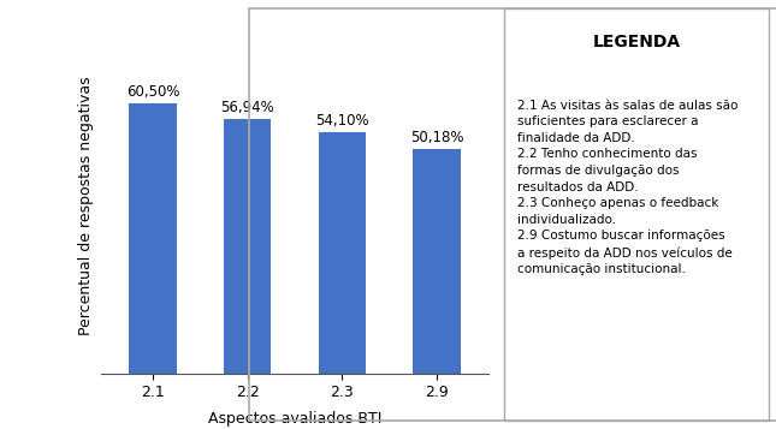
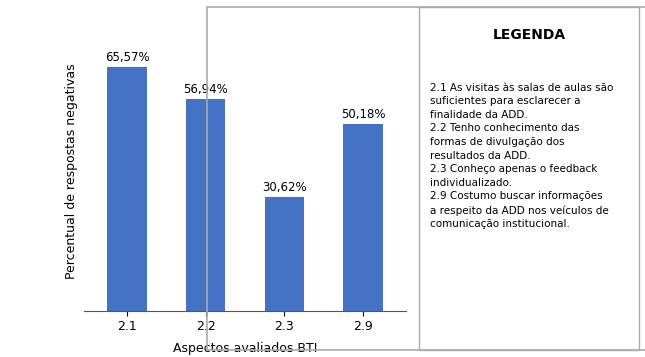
2.1: 60,50% -> 65,57%
2.3: 54,10% -> 30,62%
